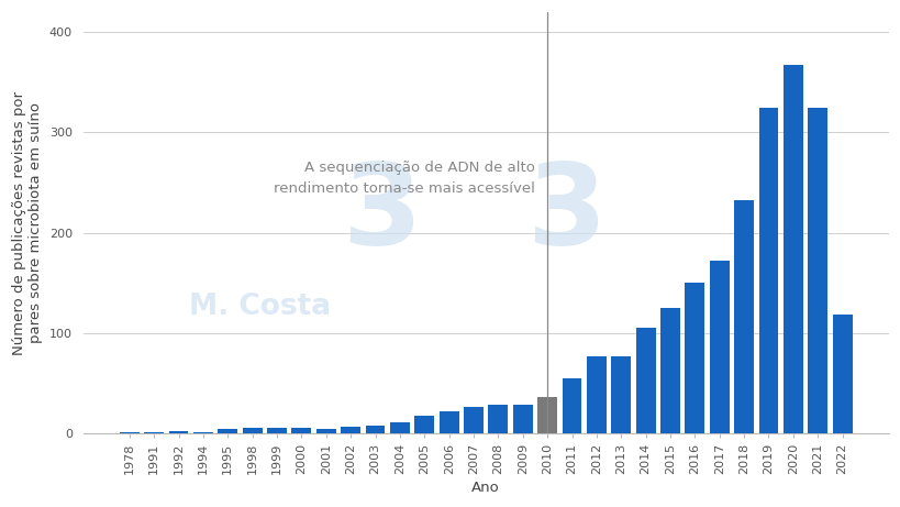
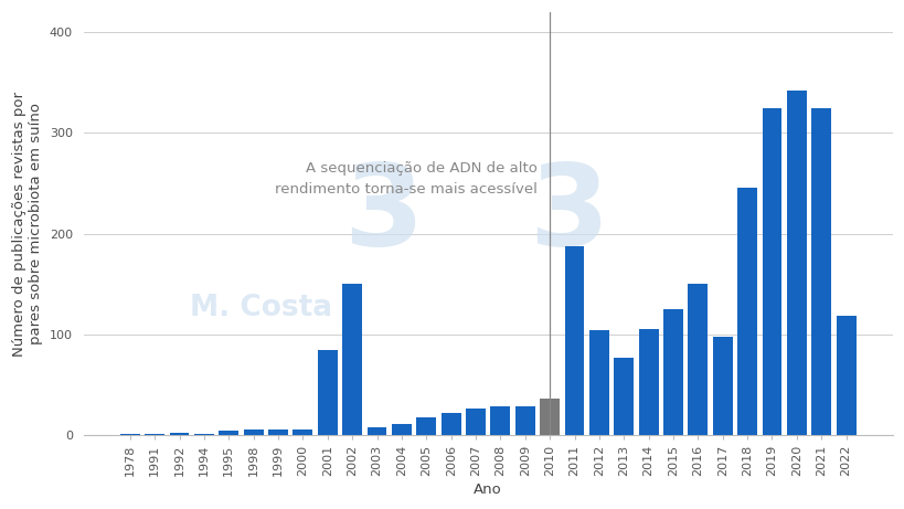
2001: 4 -> 84
2002: 6 -> 150
2011: 55 -> 188
2012: 77 -> 104
2017: 172 -> 98
2018: 232 -> 246
2020: 368 -> 342
